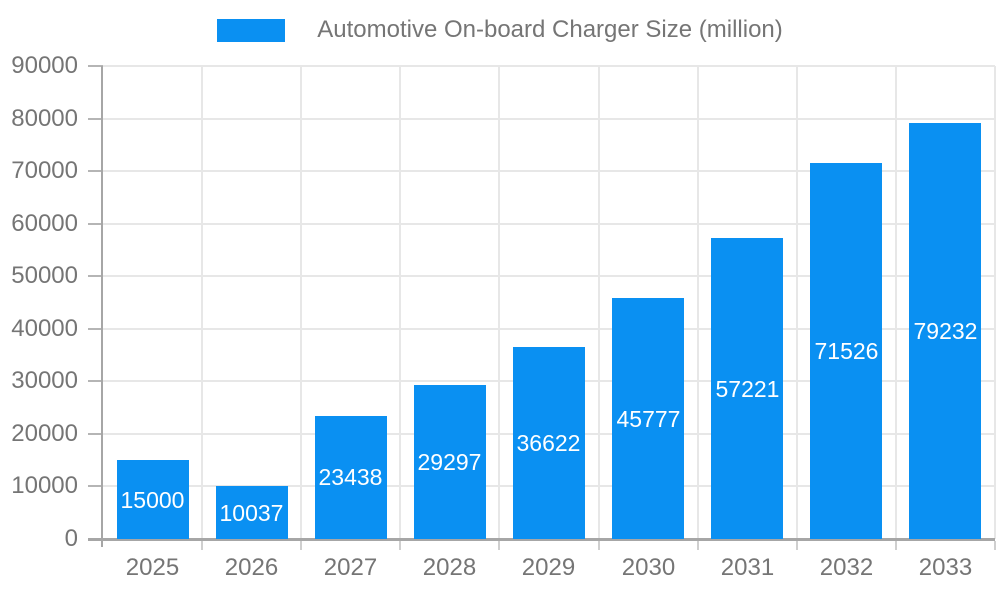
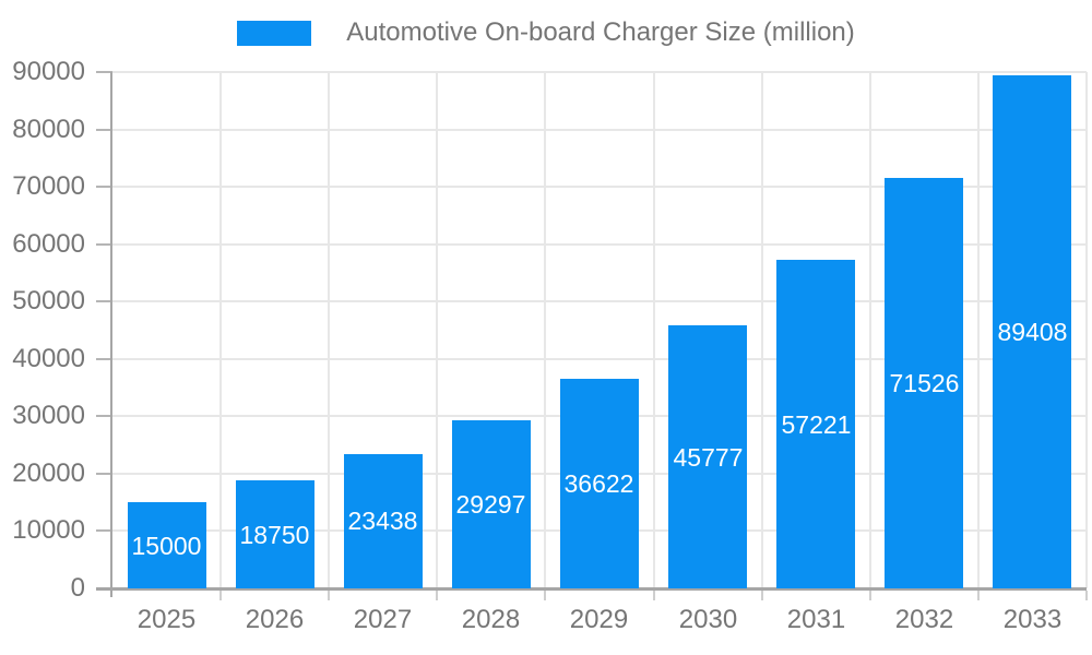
2026: 10037 -> 18750
2033: 79232 -> 89408
